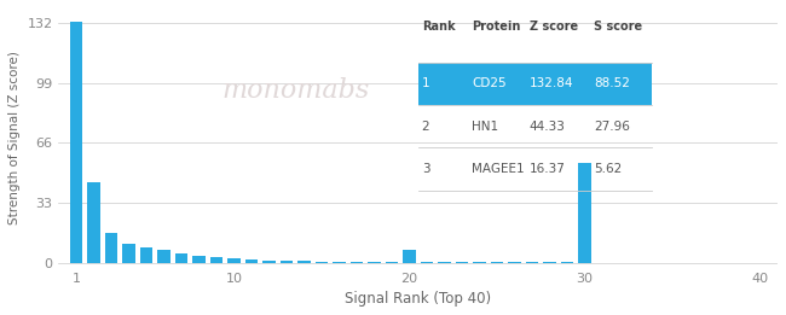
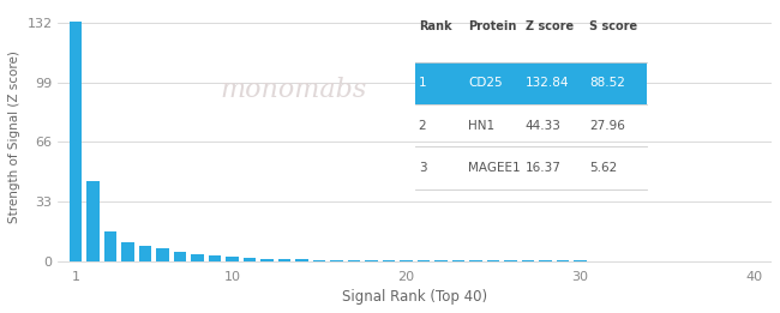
20: 7 -> 0
30: 55 -> 0
